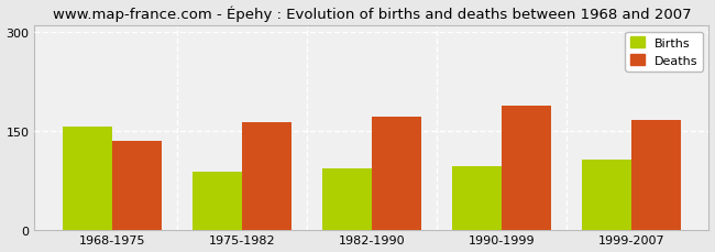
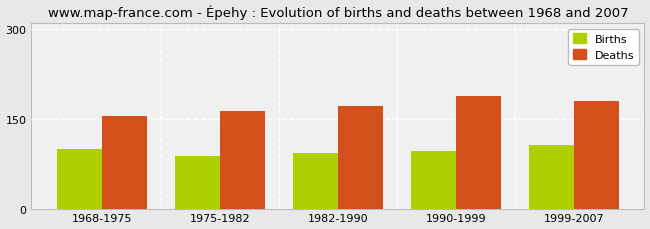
Births/1968-1975: 156 -> 100
Deaths/1968-1975: 134 -> 155
Deaths/1999-2007: 166 -> 180
